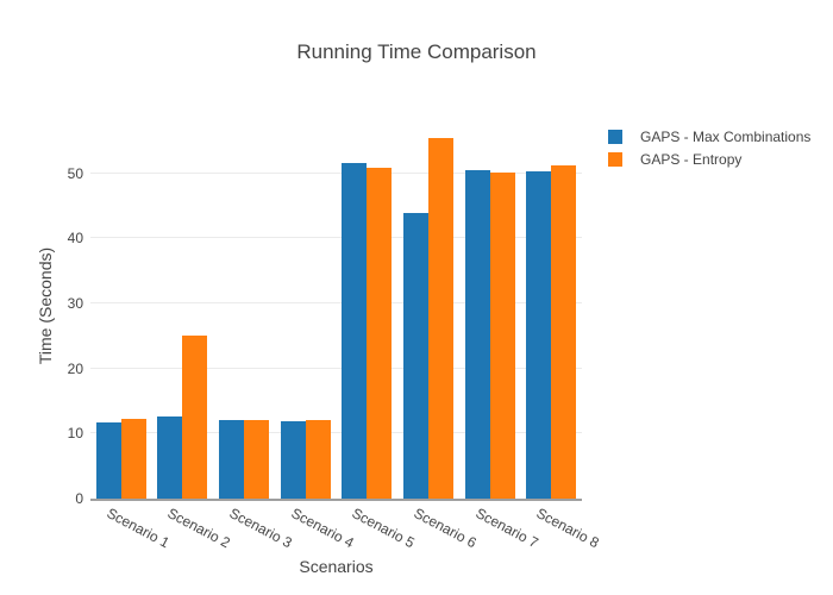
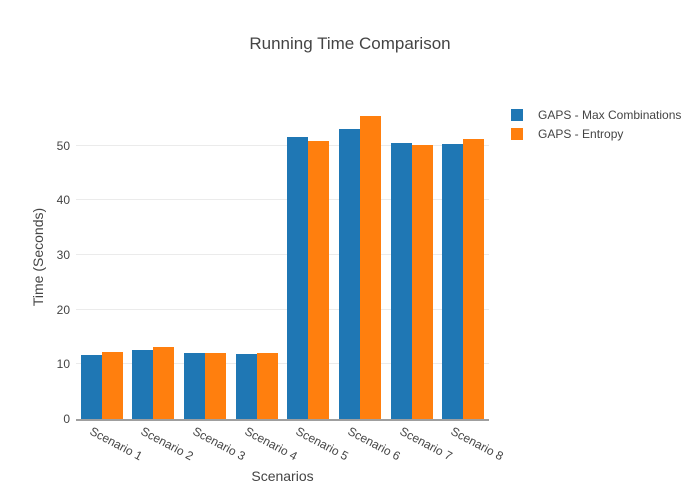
GAPS - Entropy/Scenario 2: 25 -> 13
GAPS - Max Combinations/Scenario 6: 44 -> 53
